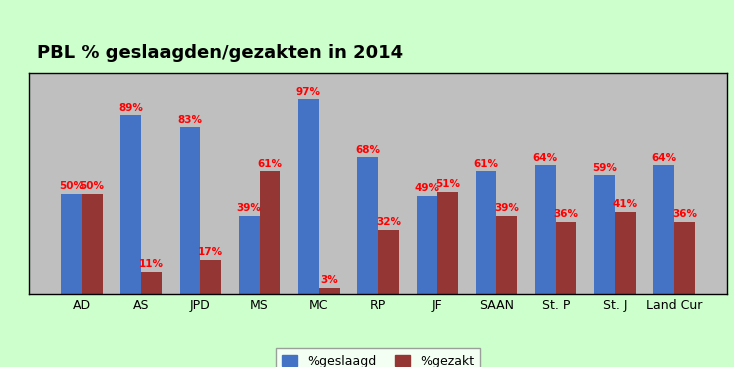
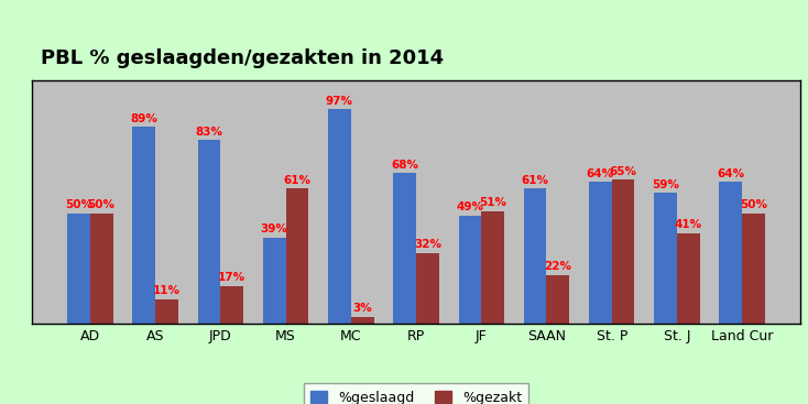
%gezakt/SAAN: 39% -> 22%
%gezakt/St. P: 36% -> 65%
%gezakt/Land Cur: 36% -> 50%
